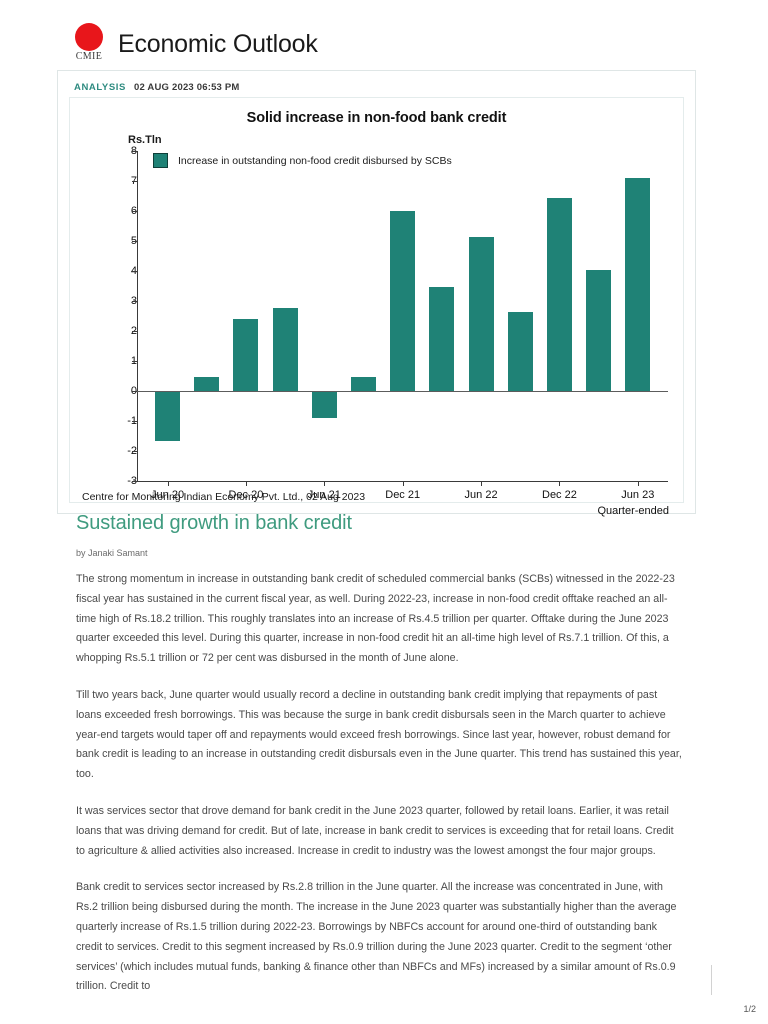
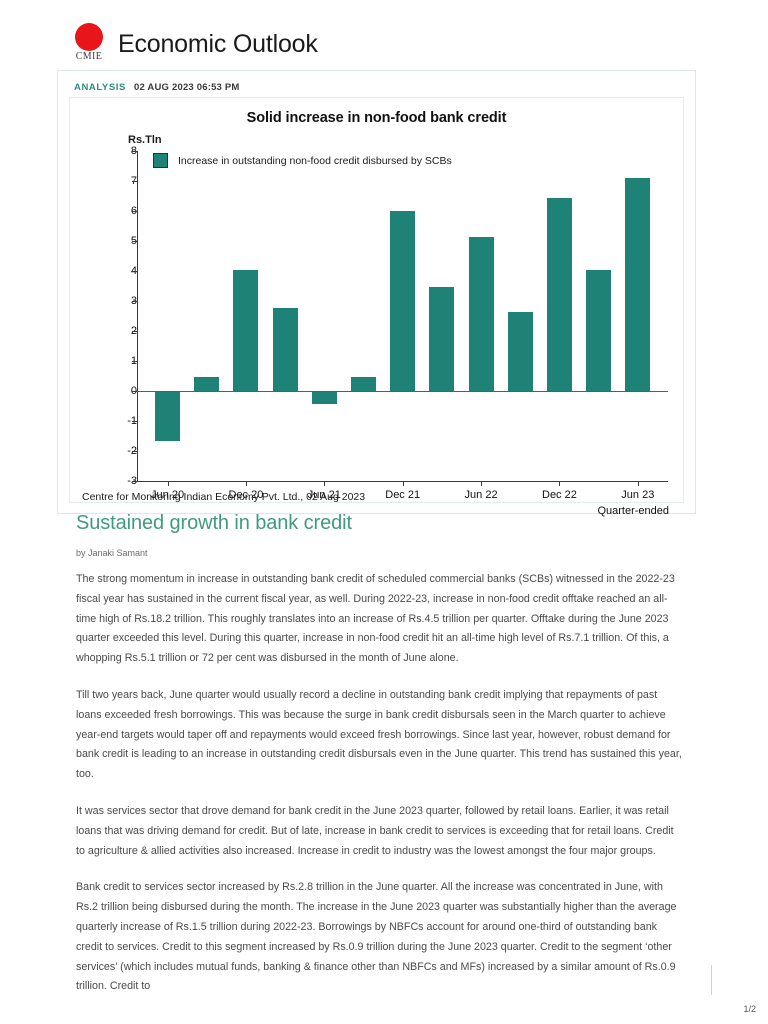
Dec 20: 2.4 -> 4.0
Jun 21: -0.9 -> -0.4
